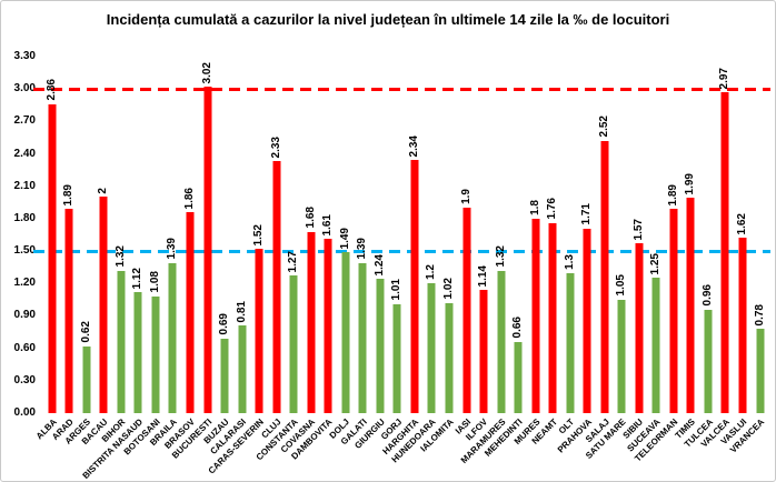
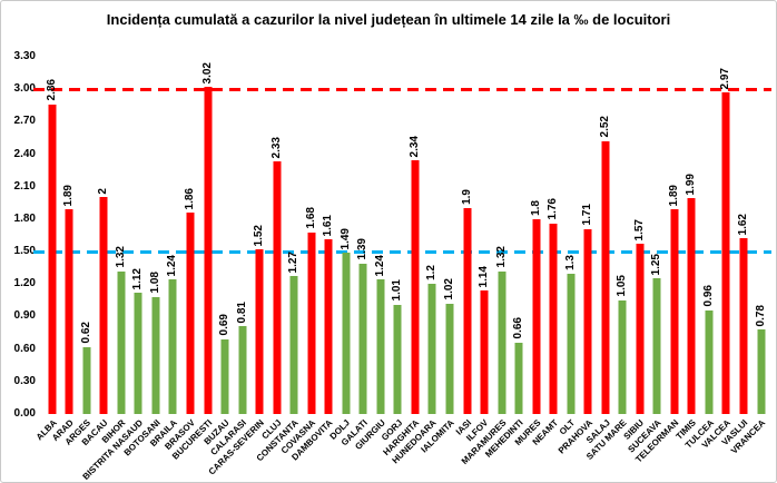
BRAILA: 1.39 -> 1.24
